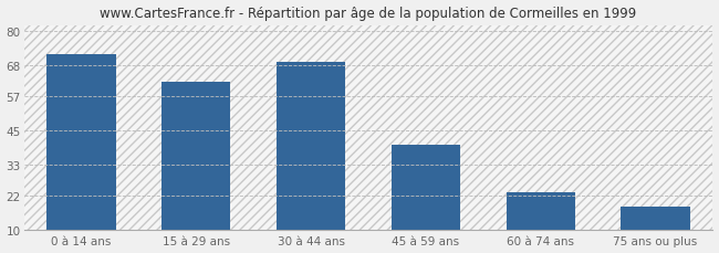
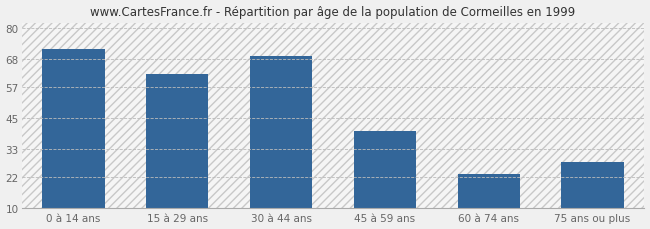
75 ans ou plus: 18 -> 28
